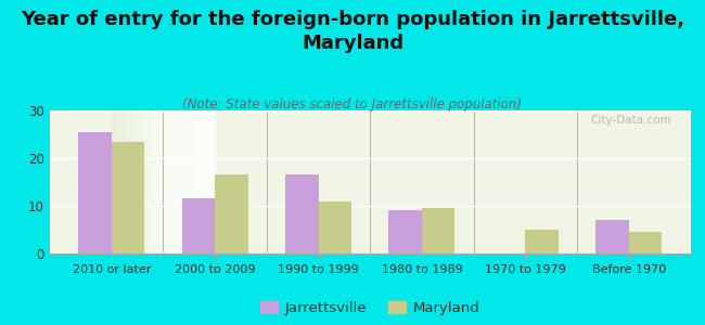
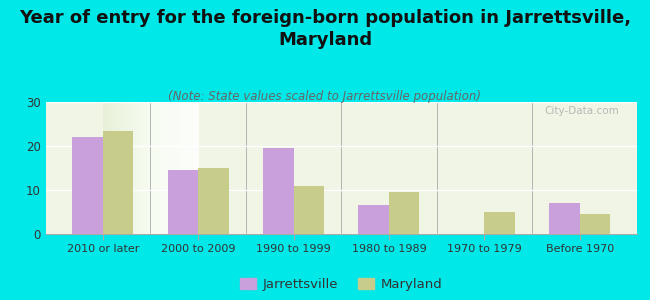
Jarrettsville/2010 or later: 25.5 -> 22.0
Jarrettsville/2000 to 2009: 11.5 -> 14.5
Maryland/2000 to 2009: 16.5 -> 15.0
Jarrettsville/1990 to 1999: 16.5 -> 19.5
Jarrettsville/1980 to 1989: 9.0 -> 6.5
